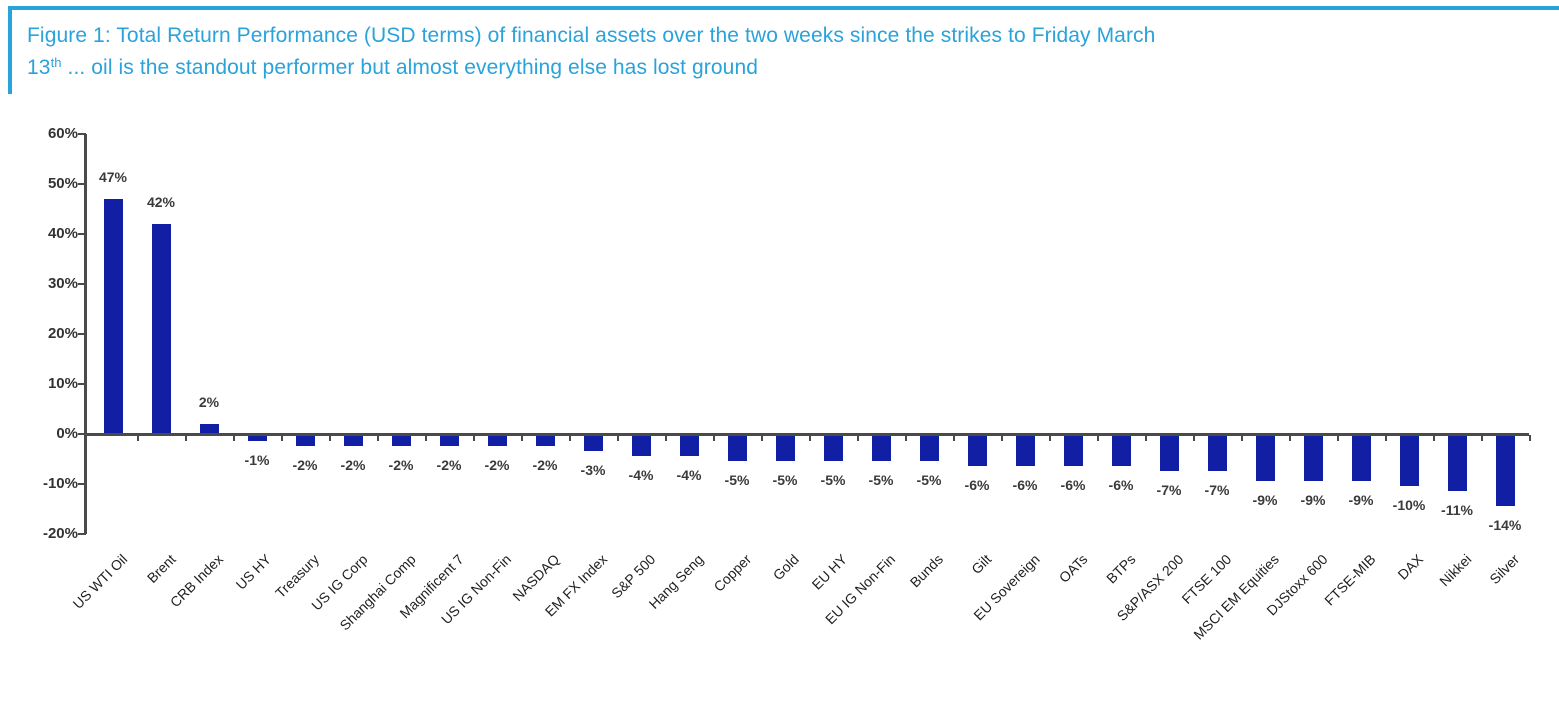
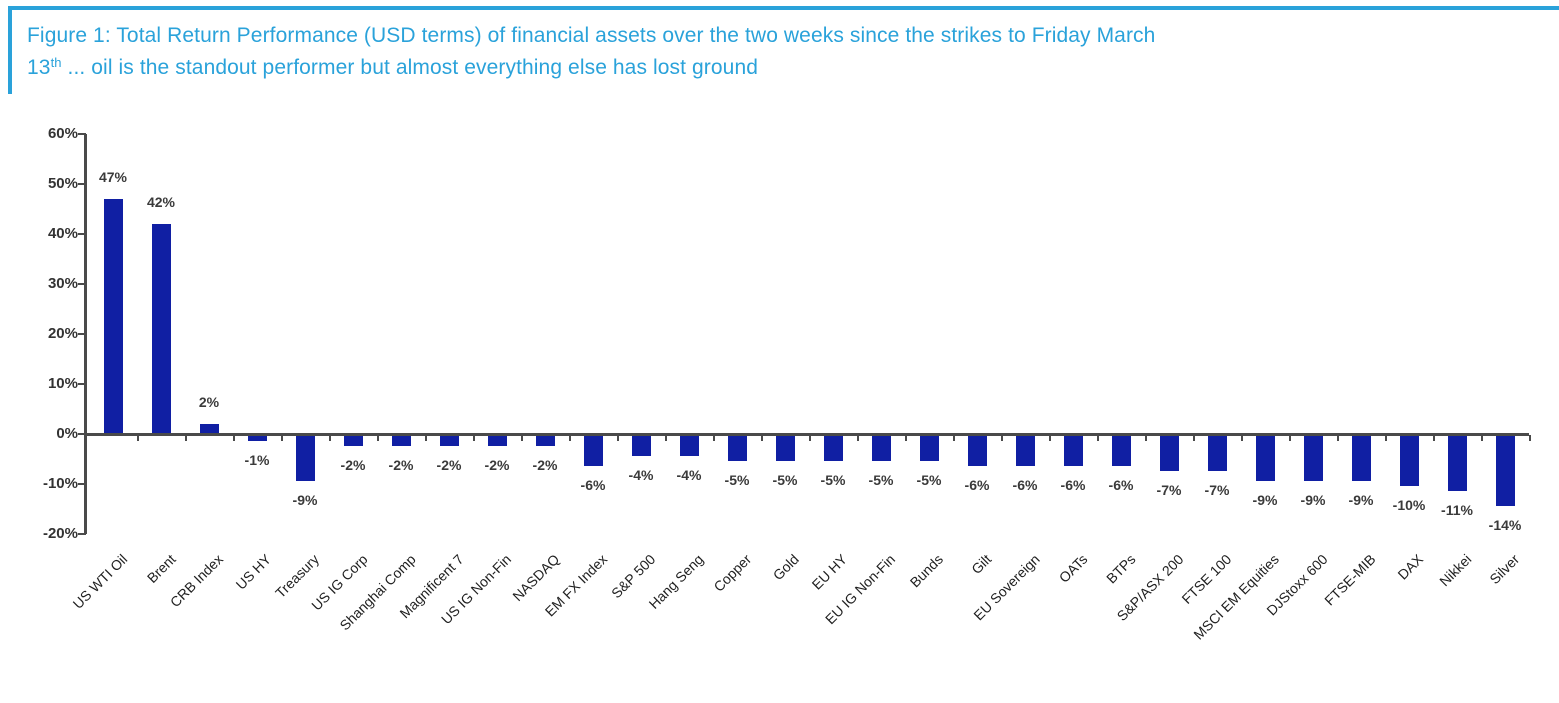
Treasury: -2% -> -9%
EM FX Index: -3% -> -6%
